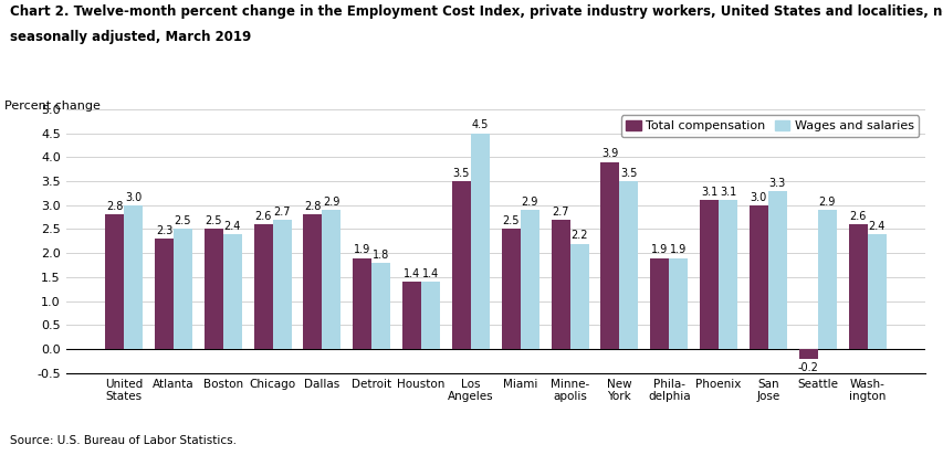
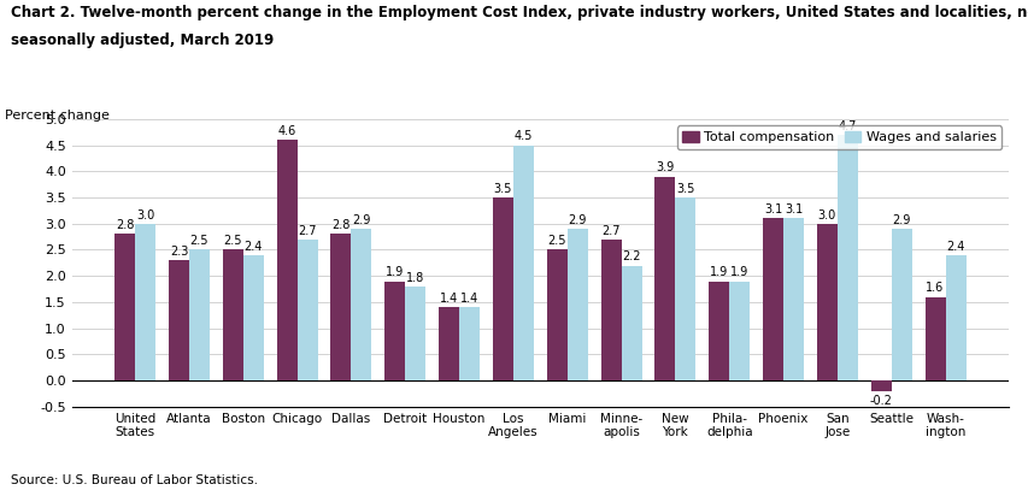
Total compensation/Chicago: 2.6 -> 4.6
Wages and salaries/San Jose: 3.3 -> 4.7
Total compensation/Wash- ington: 2.6 -> 1.6
